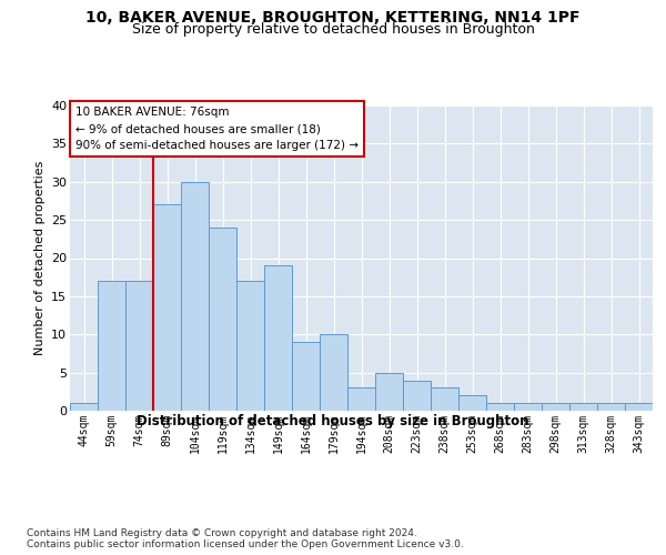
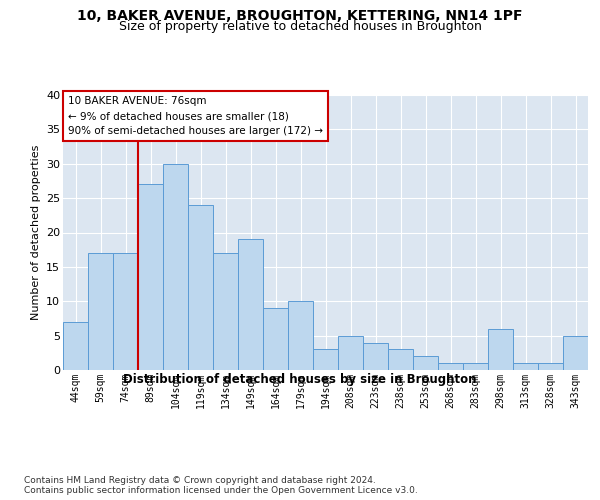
44sqm: 1 -> 7
298sqm: 1 -> 6
343sqm: 1 -> 5
